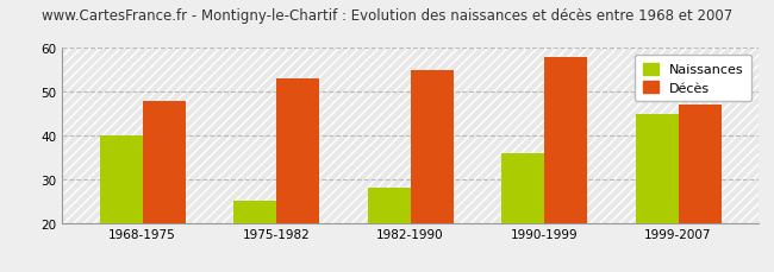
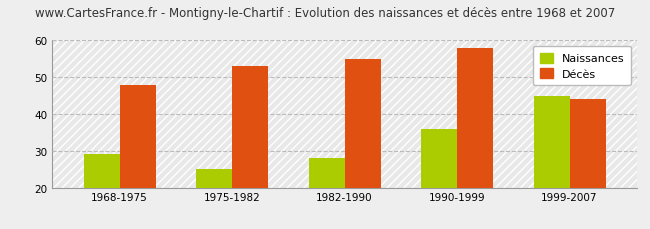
Naissances/1968-1975: 40 -> 29
Décès/1999-2007: 47 -> 44
